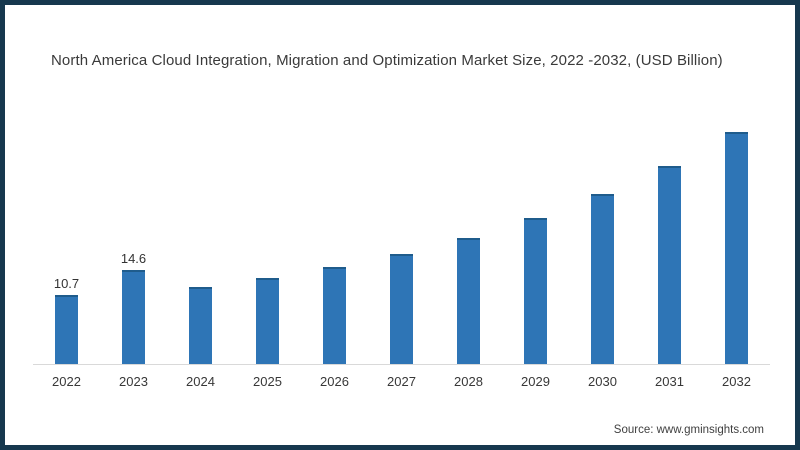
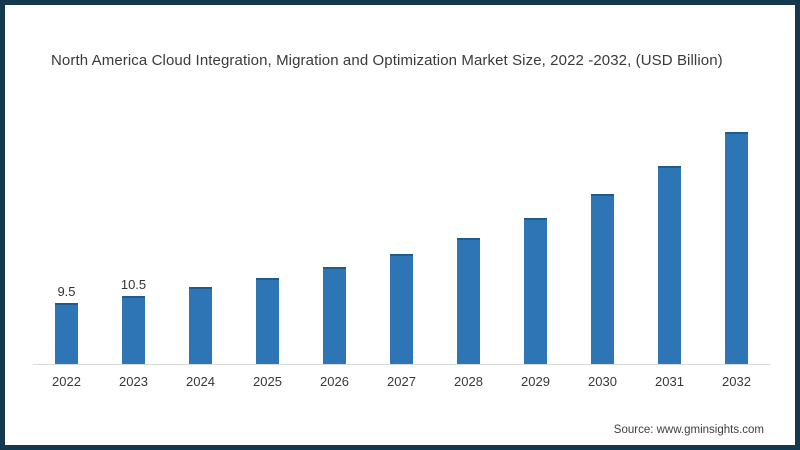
2022: 10.7 -> 9.5
2023: 14.6 -> 10.5
